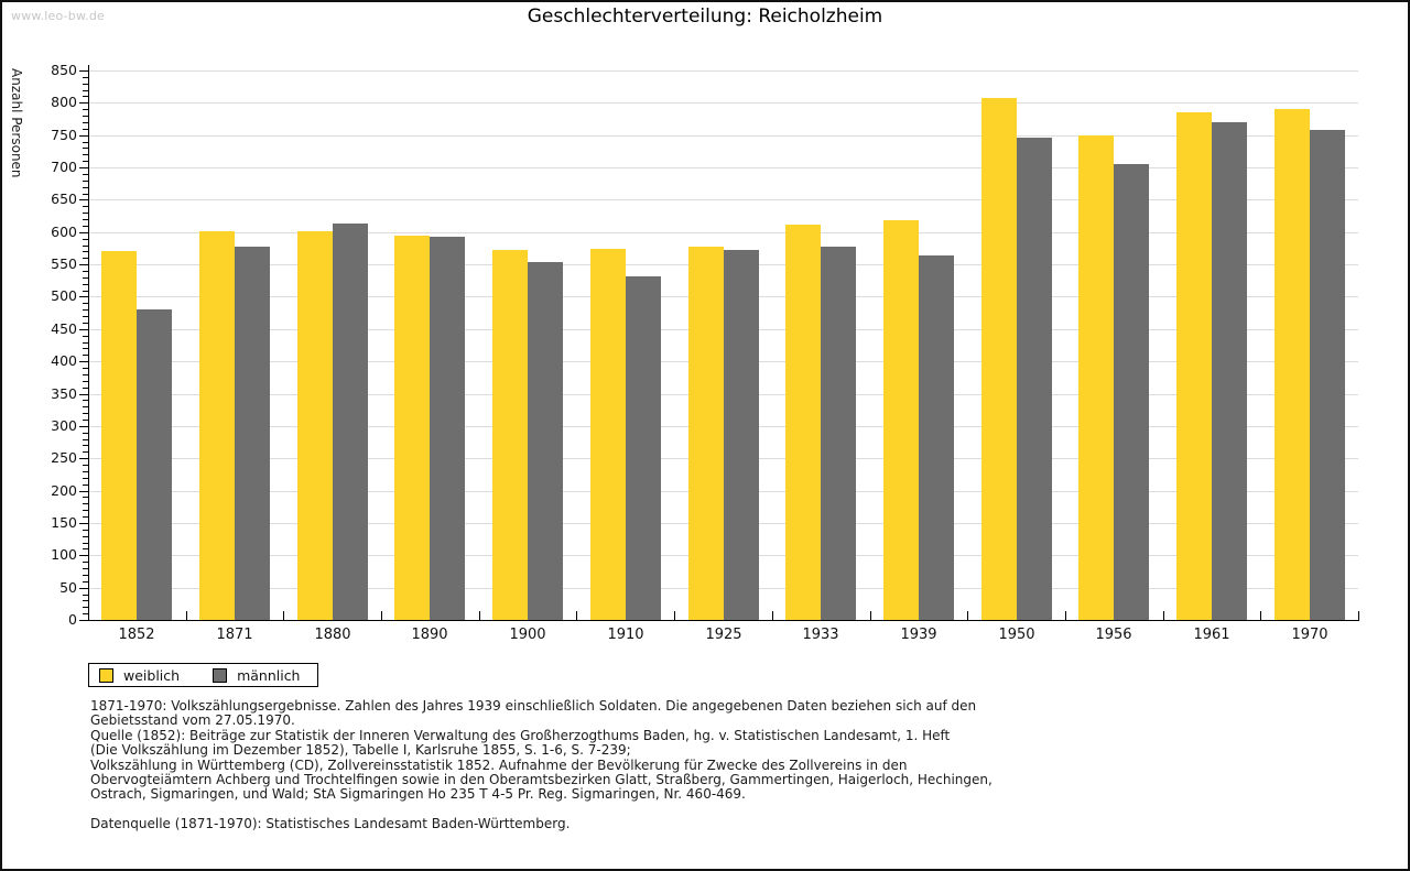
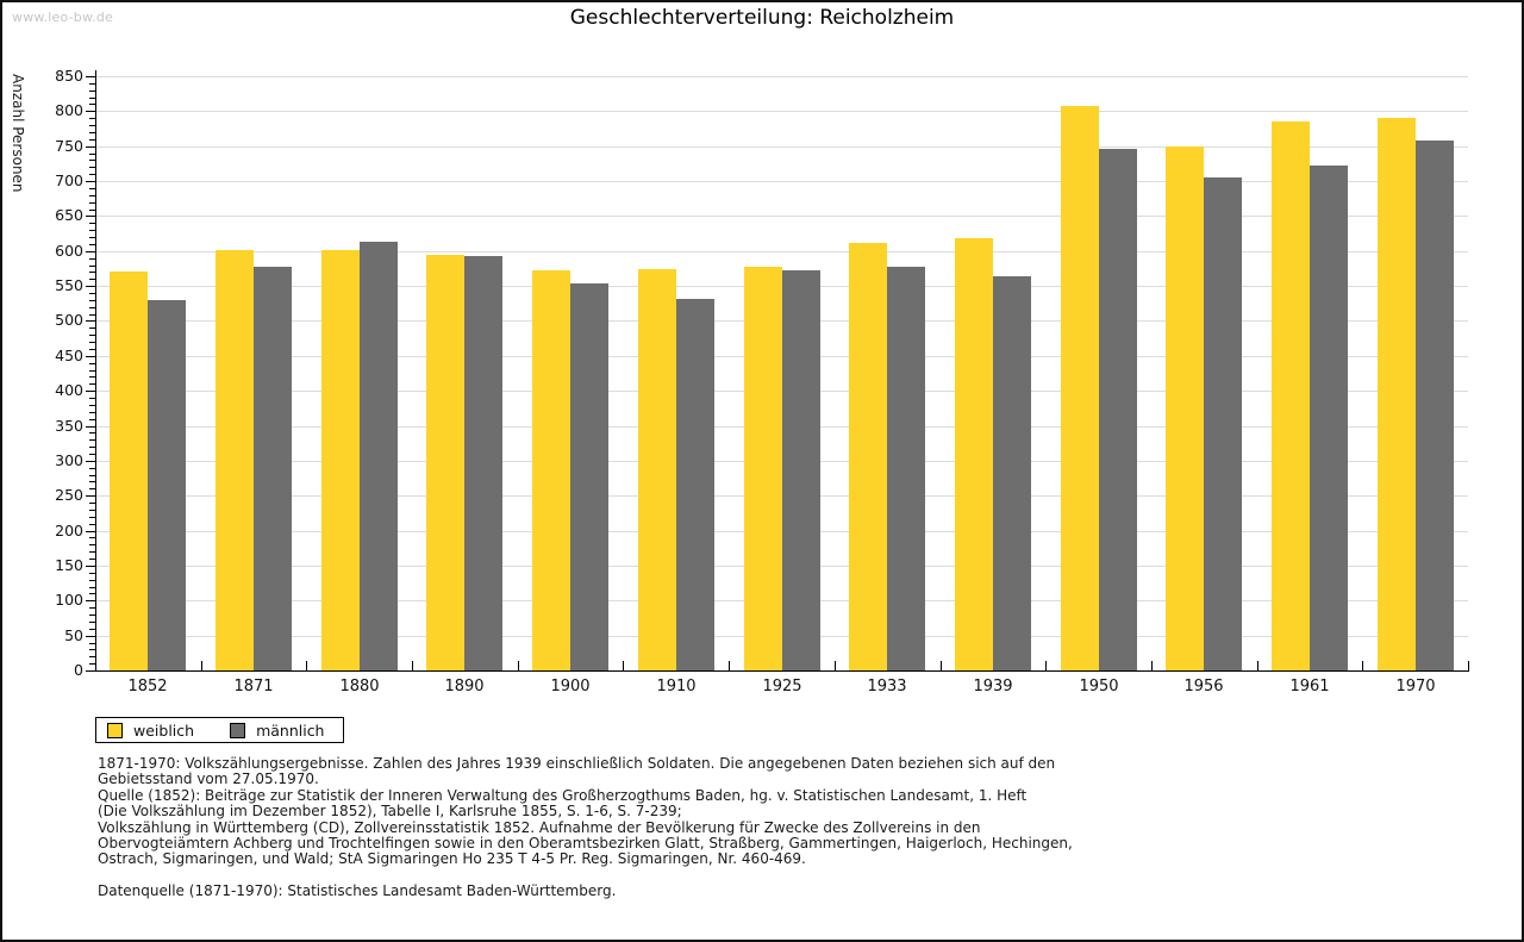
männlich/1852: 480 -> 530
männlich/1961: 770 -> 720
